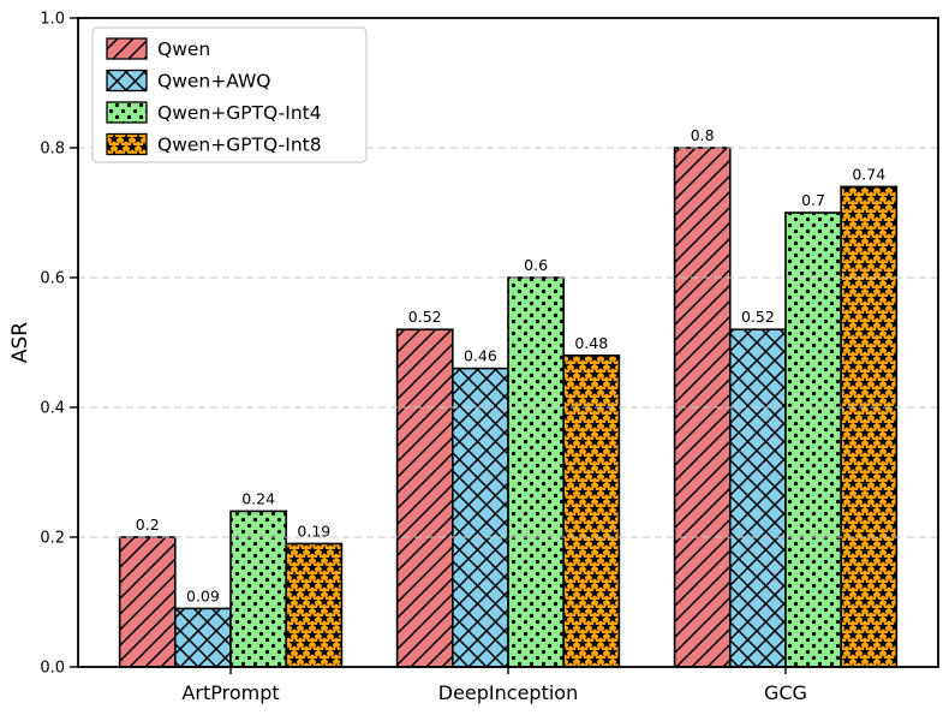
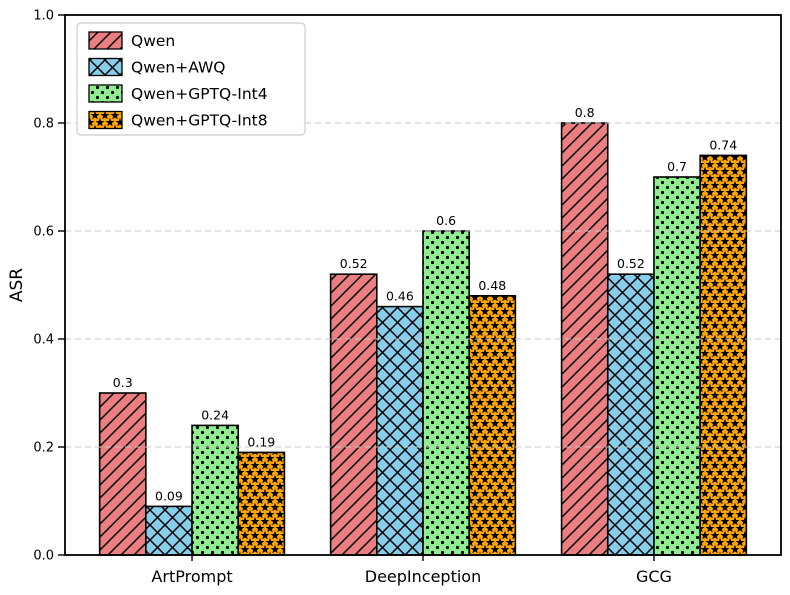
Qwen/ArtPrompt: 0.2 -> 0.3
